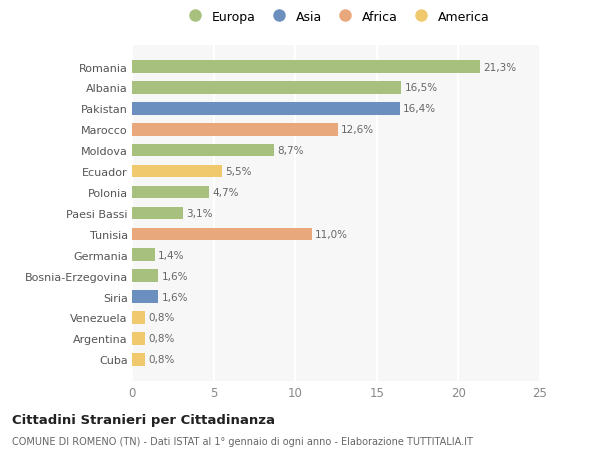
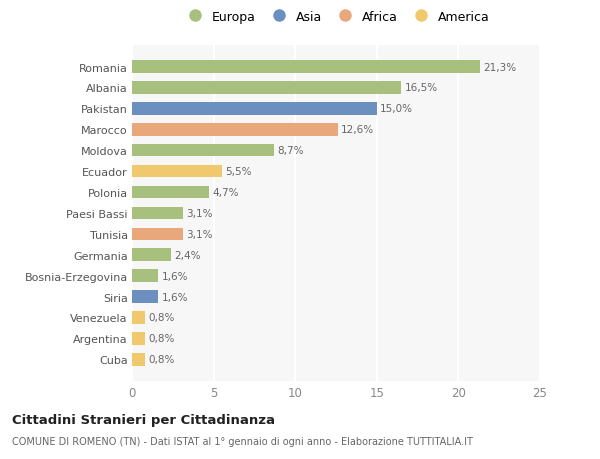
Pakistan: 16,4% -> 15,0%
Tunisia: 11,0% -> 3,1%
Germania: 1,4% -> 2,4%
